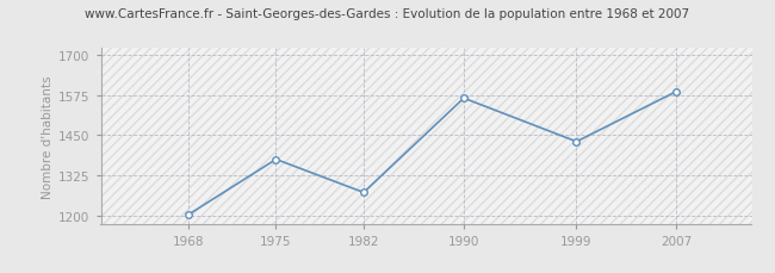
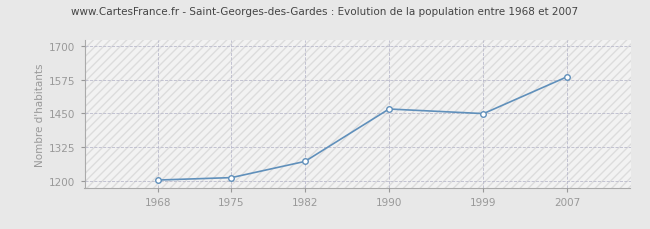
1975: 1375 -> 1212
1990: 1565 -> 1466
1999: 1430 -> 1449
